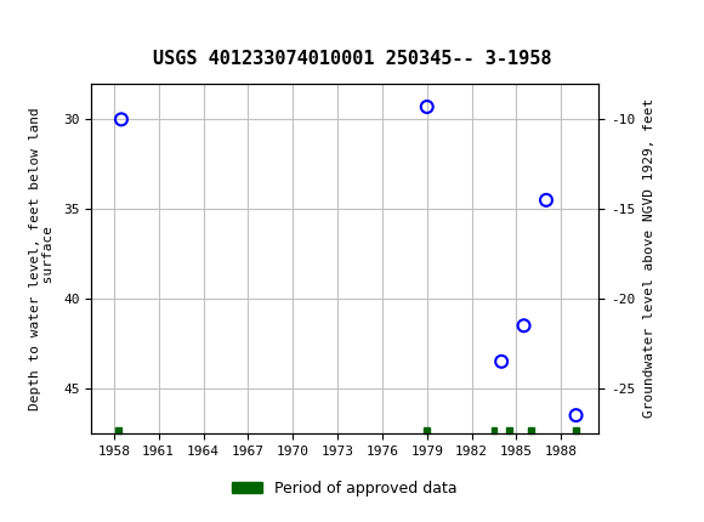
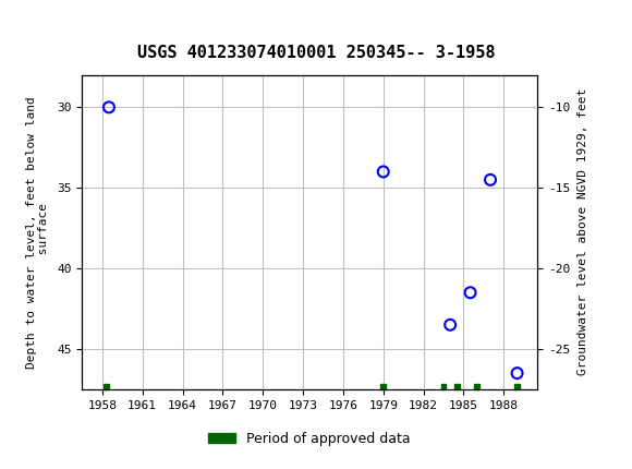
1979: 29.3 -> 34.0
